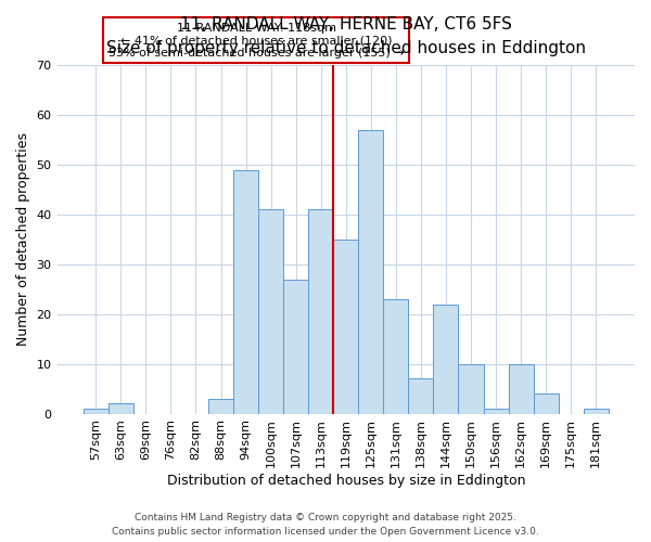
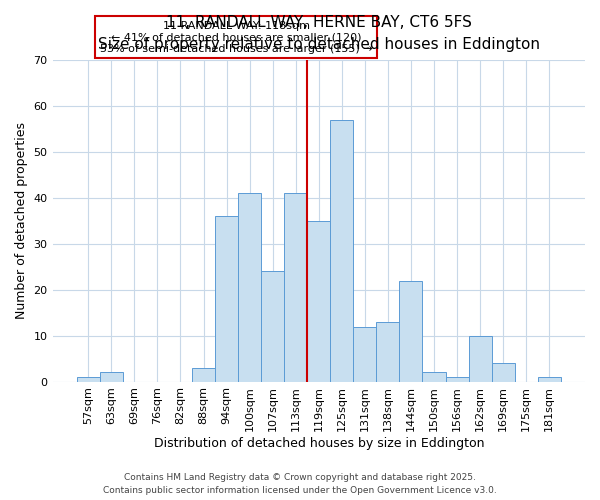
94sqm: 49 -> 36
107sqm: 27 -> 24
131sqm: 23 -> 12
138sqm: 7 -> 13
150sqm: 10 -> 2
